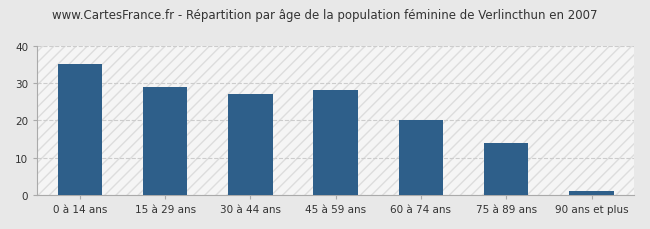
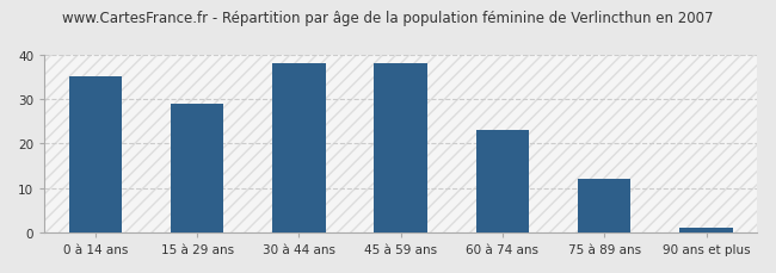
30 à 44 ans: 27 -> 38
45 à 59 ans: 28 -> 38
60 à 74 ans: 20 -> 23
75 à 89 ans: 14 -> 12
